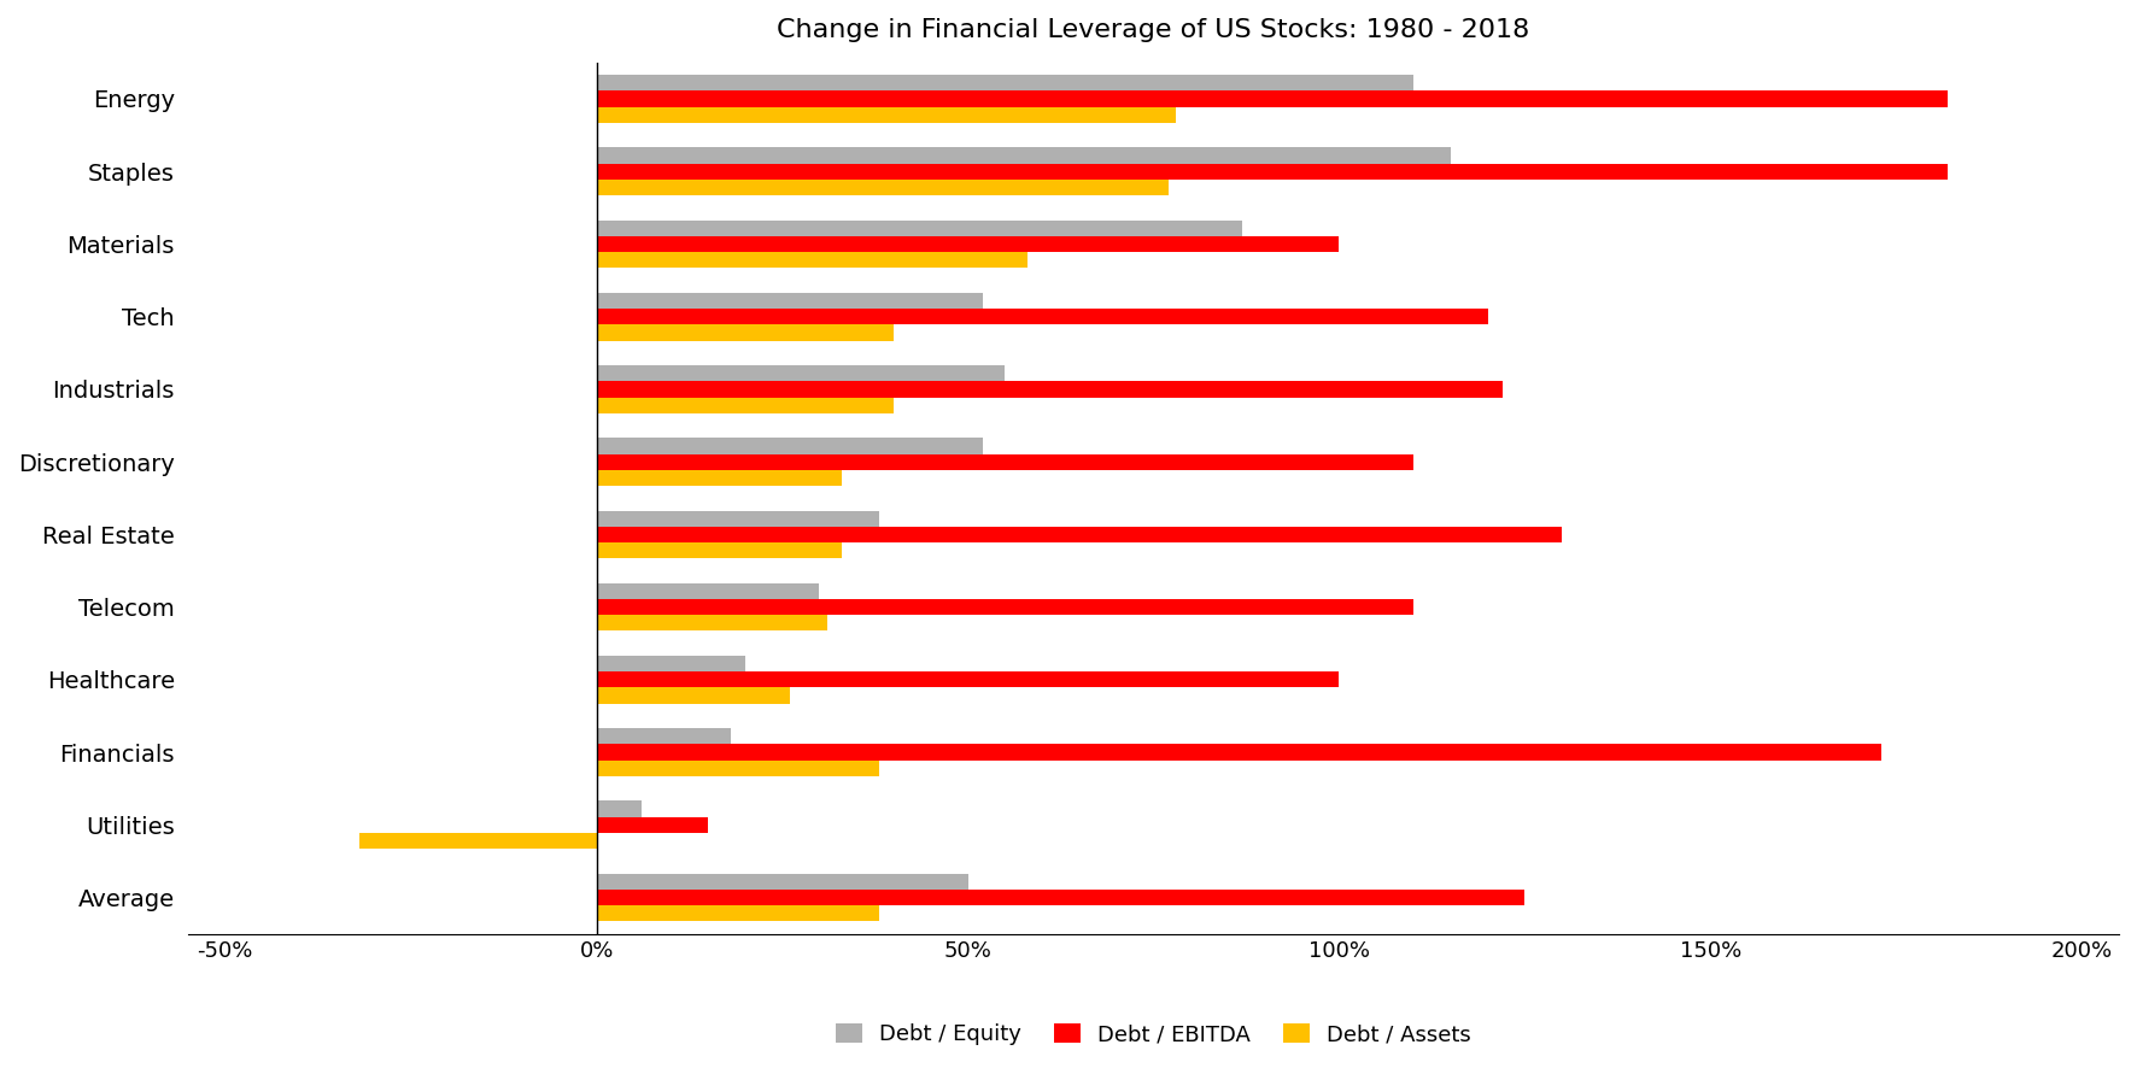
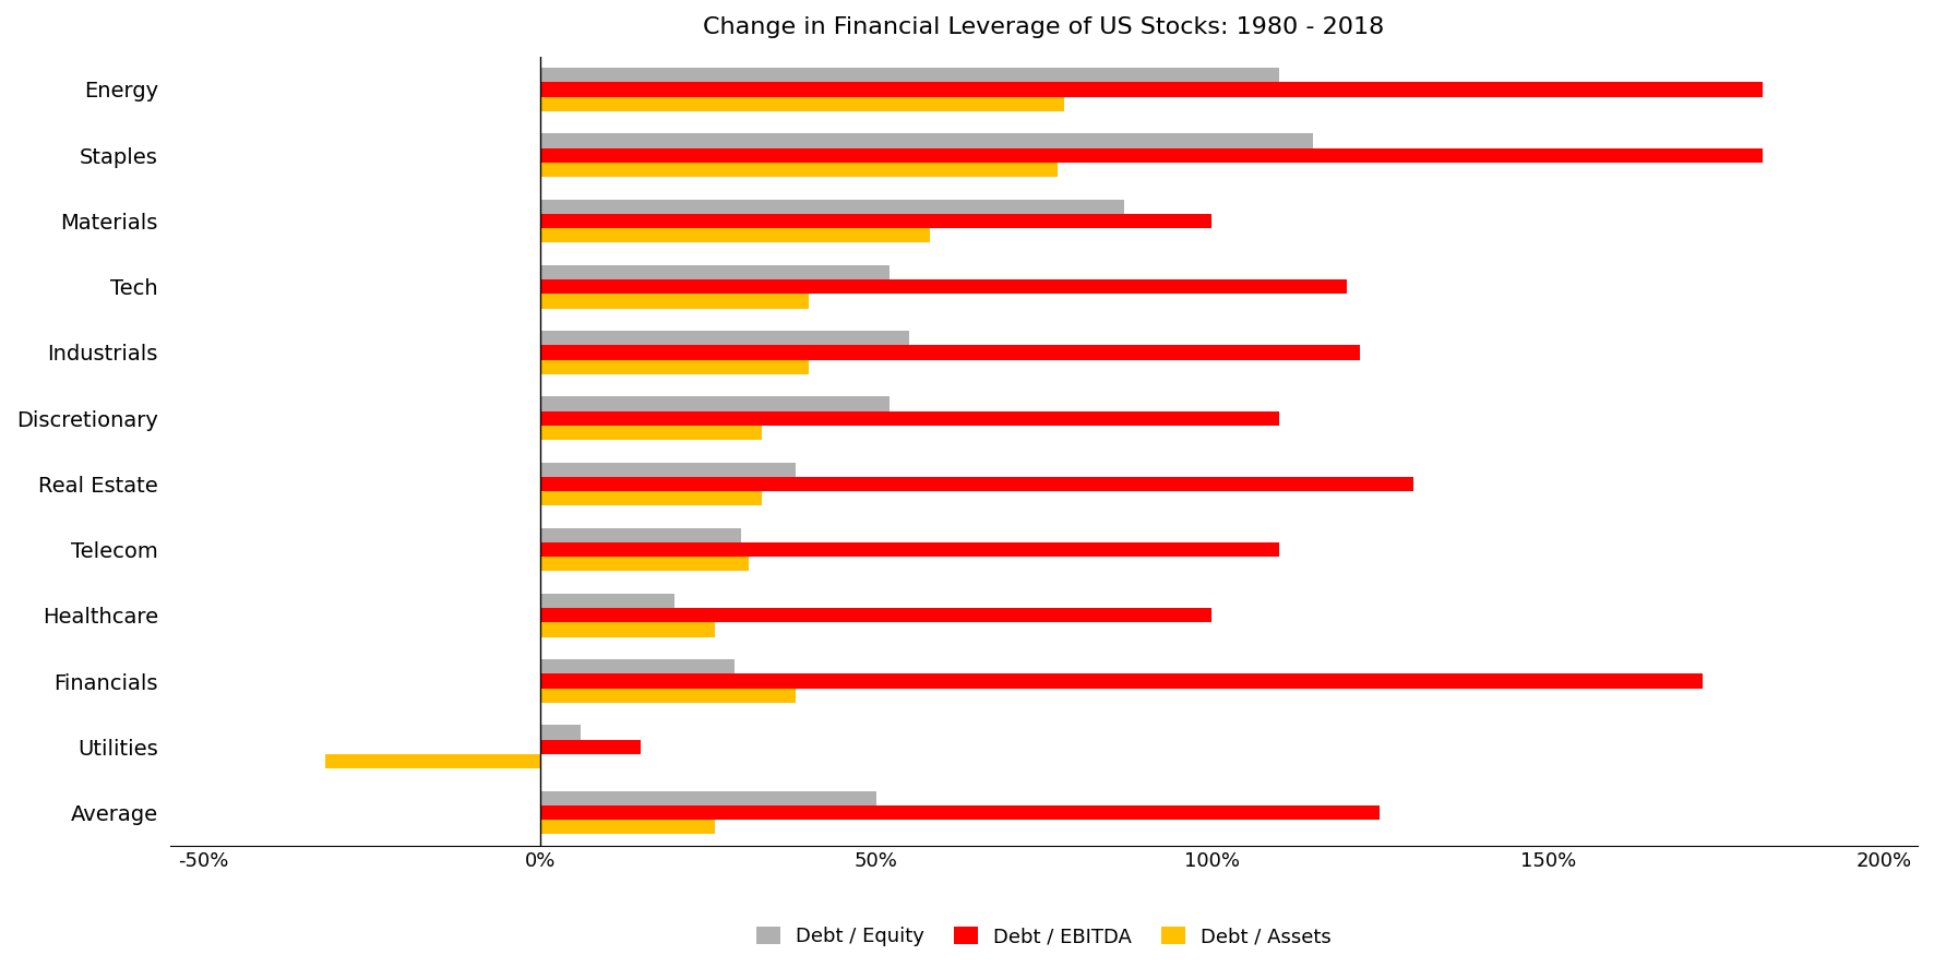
Debt / Equity/Financials: 18% -> 29%
Debt / Assets/Average: 38% -> 26%
